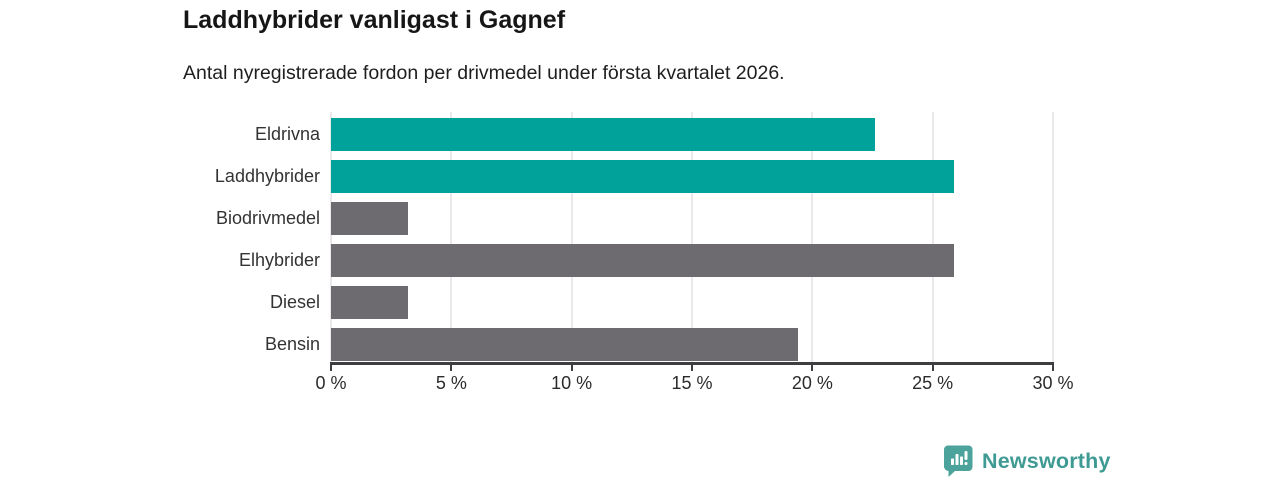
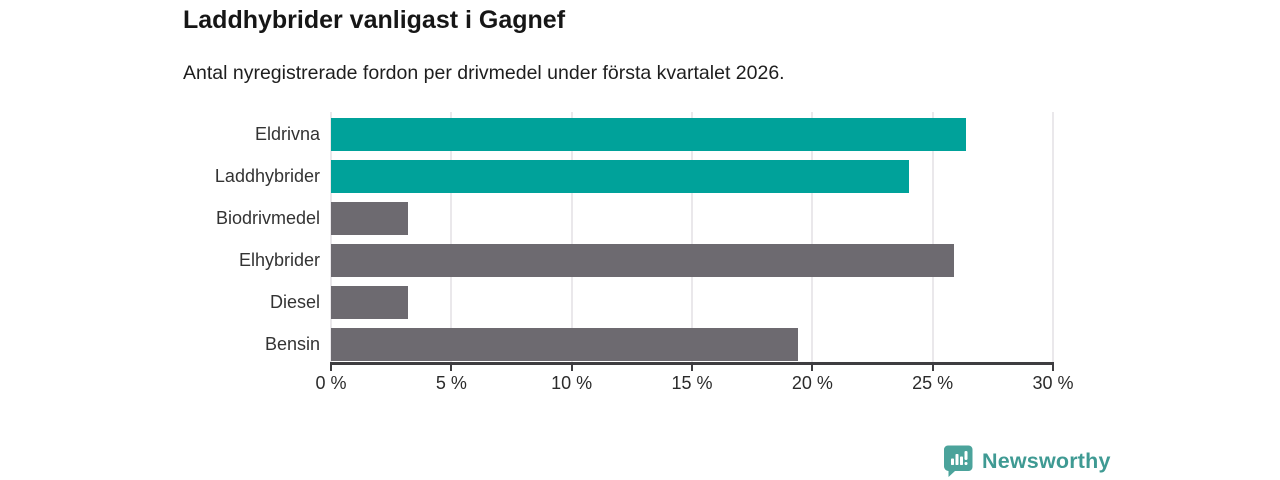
Eldrivna: 22.6% -> 26.4%
Laddhybrider: 25.9% -> 24.0%
